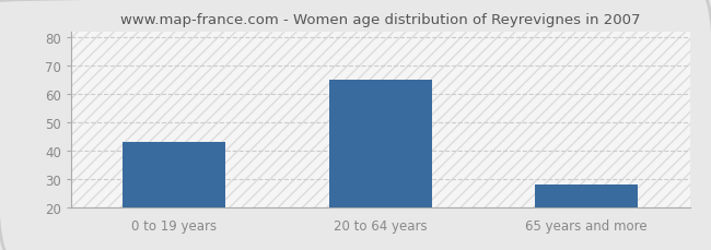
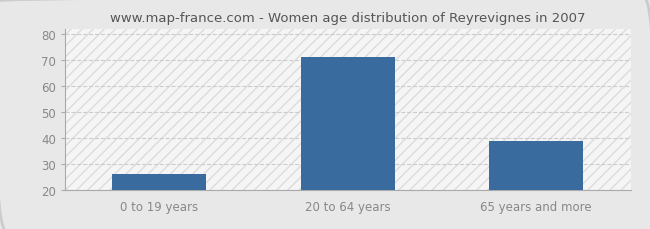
0 to 19 years: 43 -> 26
20 to 64 years: 65 -> 71
65 years and more: 28 -> 39
